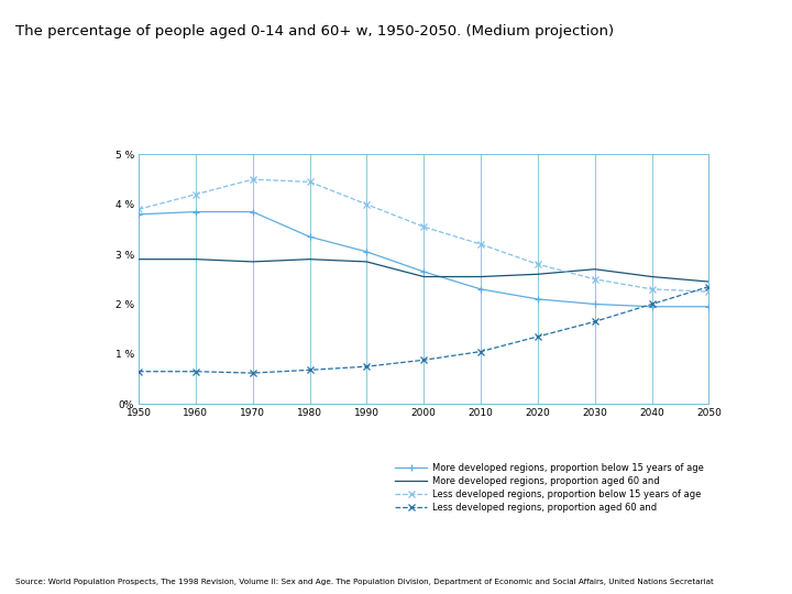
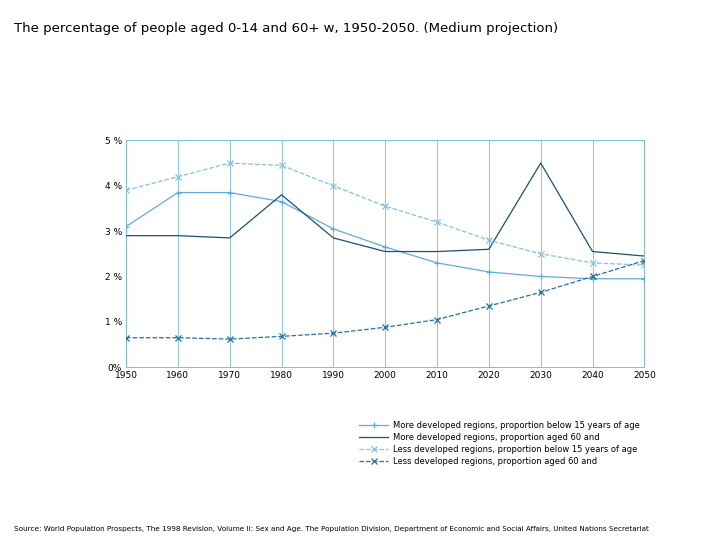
More developed regions, proportion below 15 years of age/1950: 3.80 % -> 3.10 %
More developed regions, proportion below 15 years of age/1980: 3.35 % -> 3.65 %
More developed regions, proportion aged 60 and/1980: 2.90 % -> 3.80 %
More developed regions, proportion aged 60 and/2030: 2.70 % -> 4.50 %
